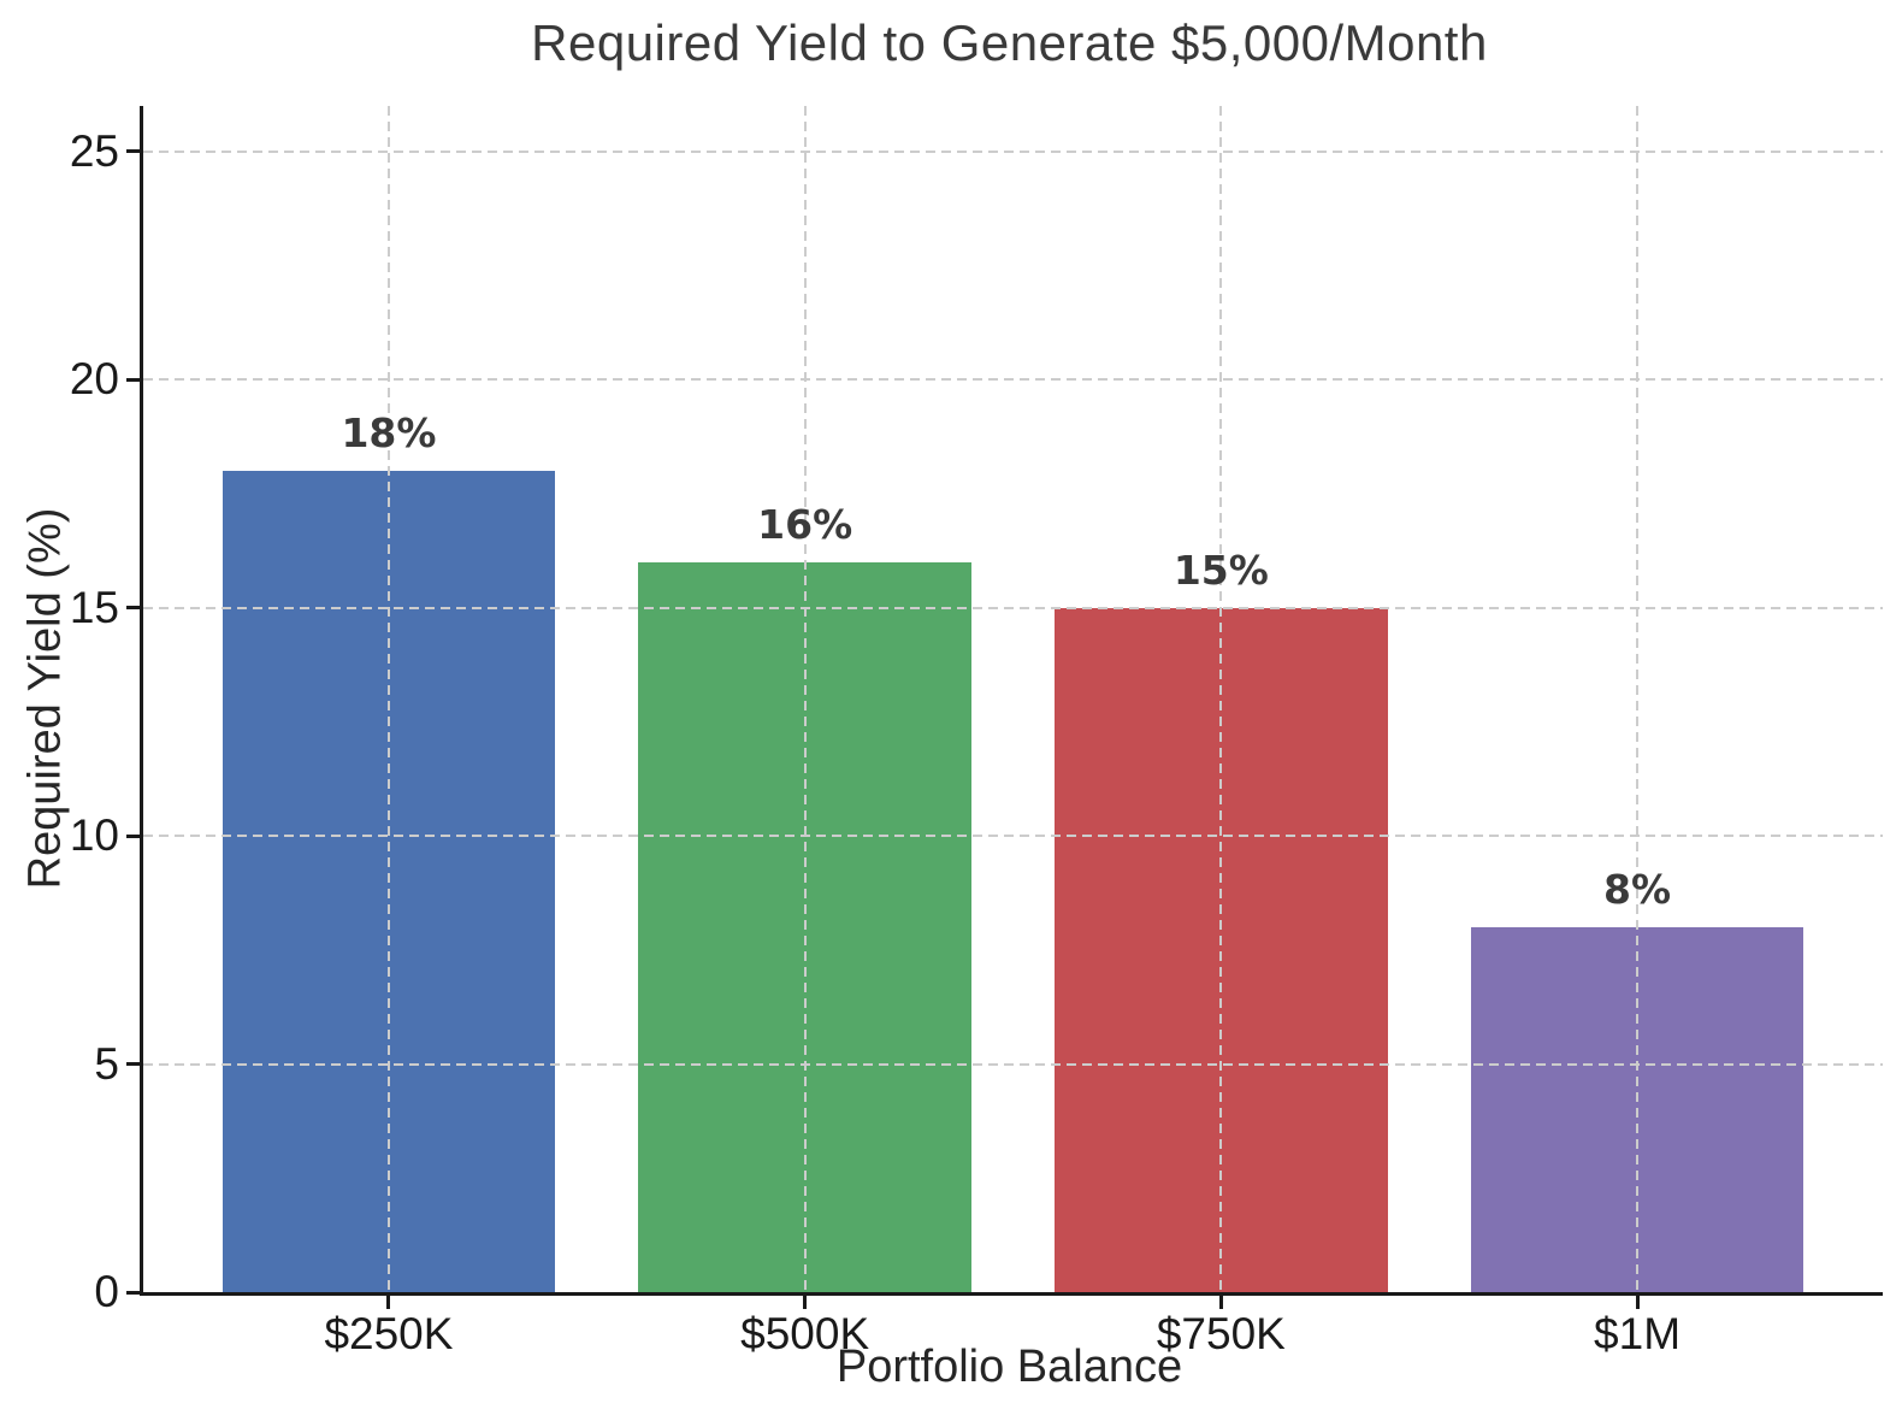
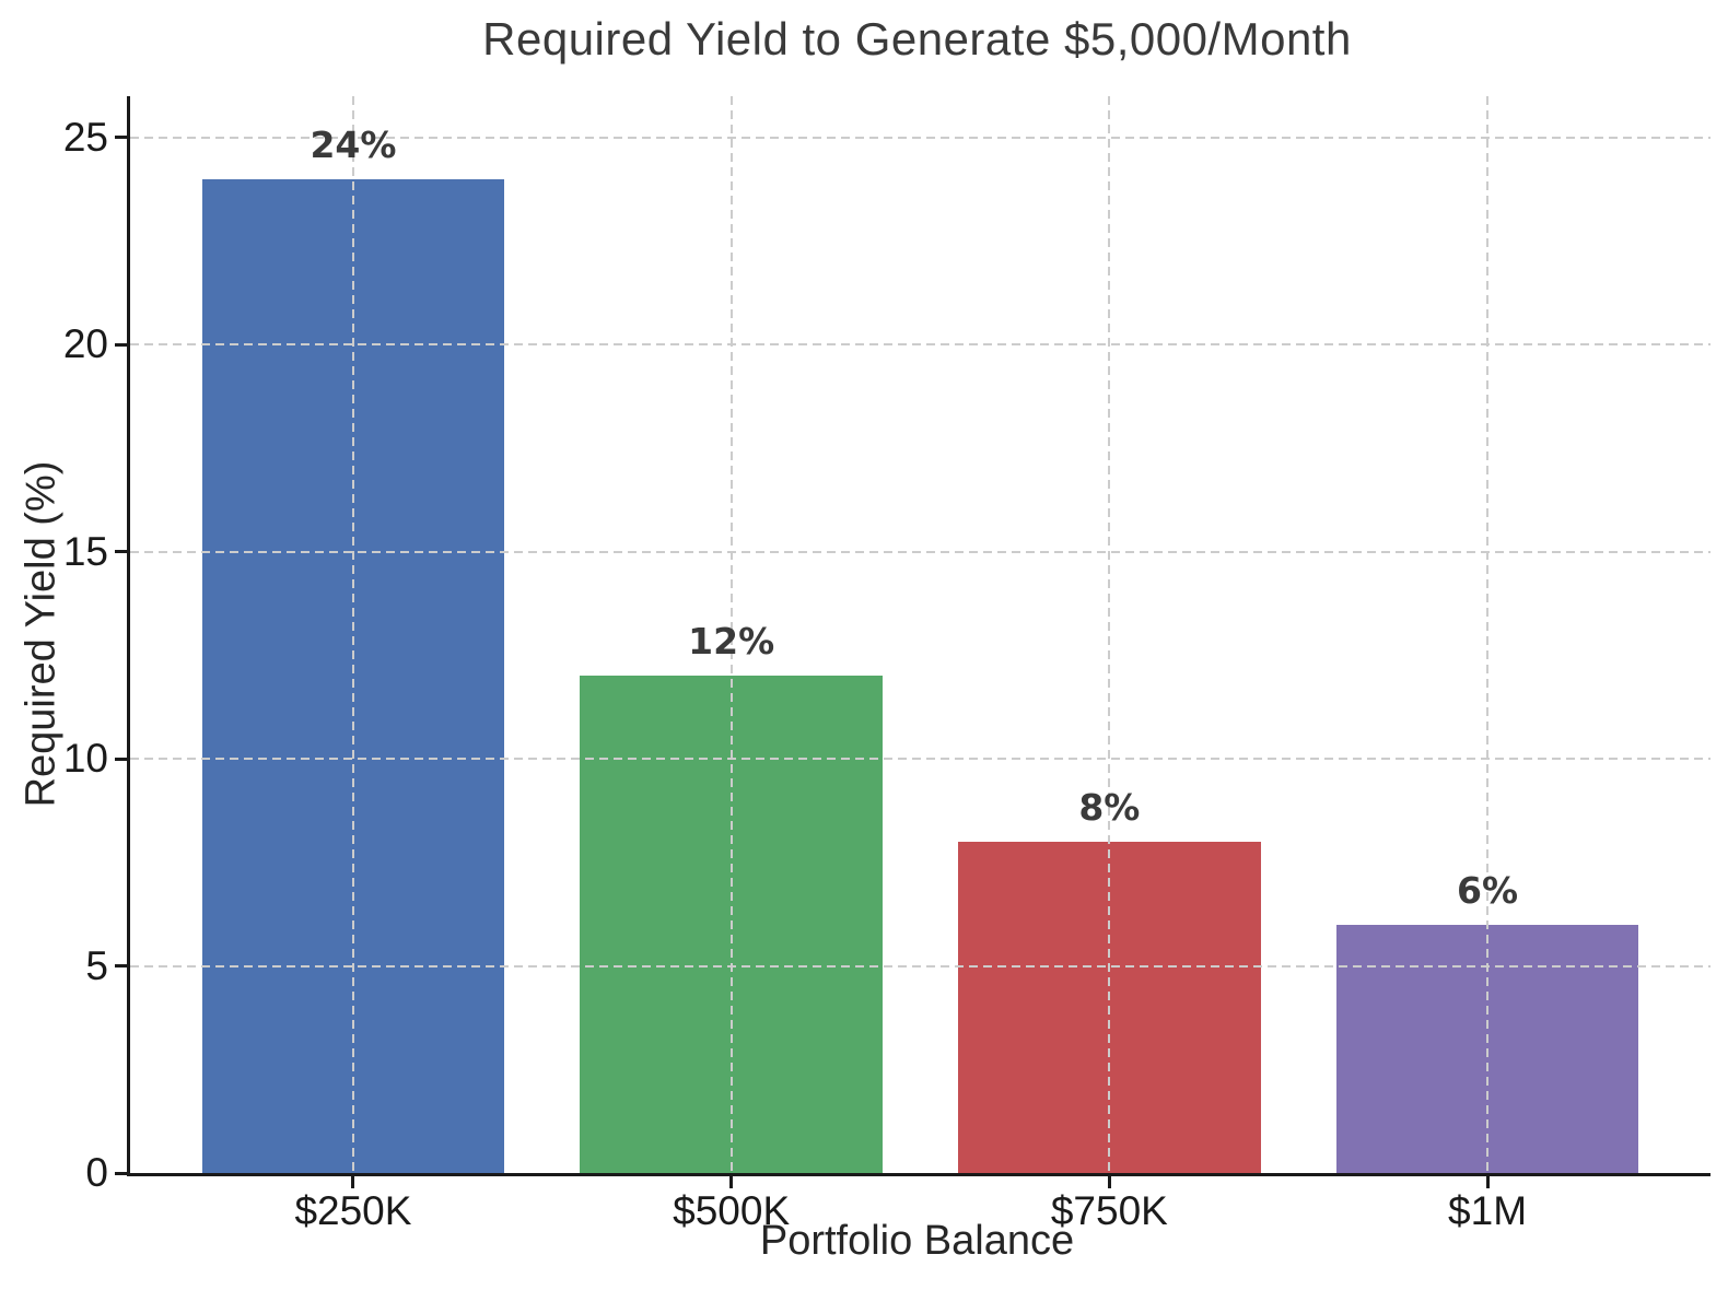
$250K: 18% -> 24%
$500K: 16% -> 12%
$750K: 15% -> 8%
$1M: 8% -> 6%
